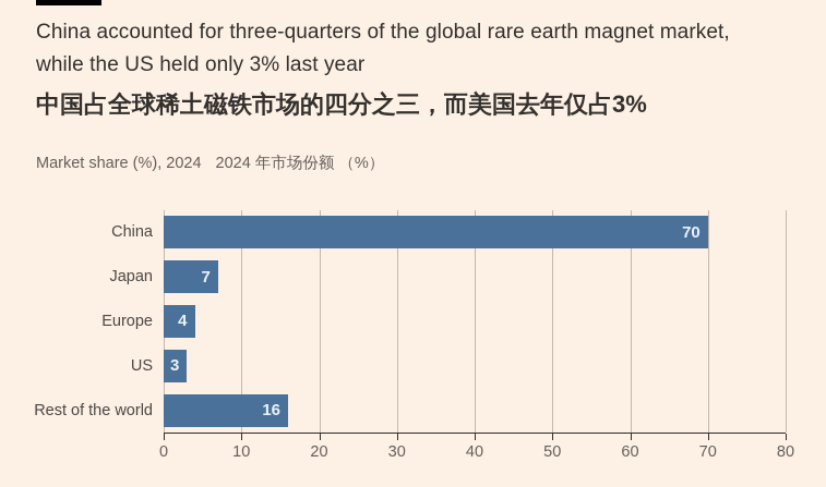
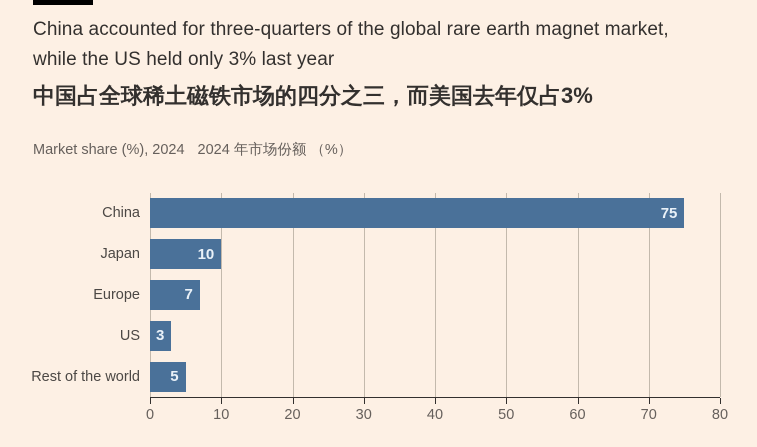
China: 70 -> 75
Japan: 7 -> 10
Europe: 4 -> 7
Rest of the world: 16 -> 5
